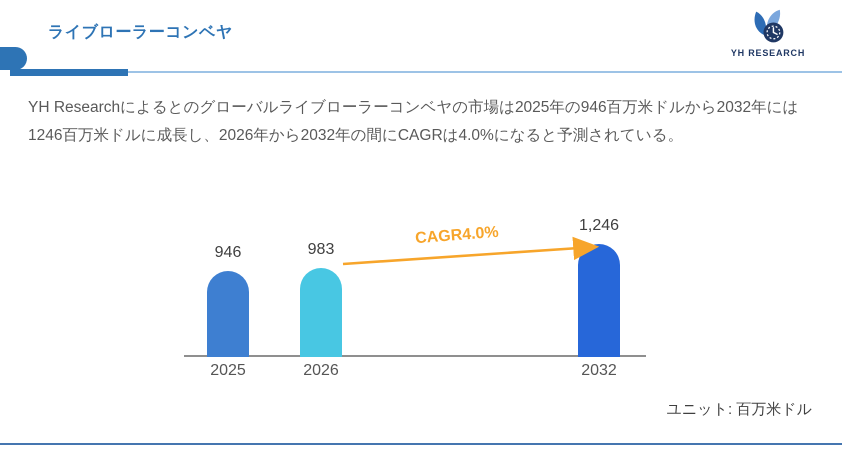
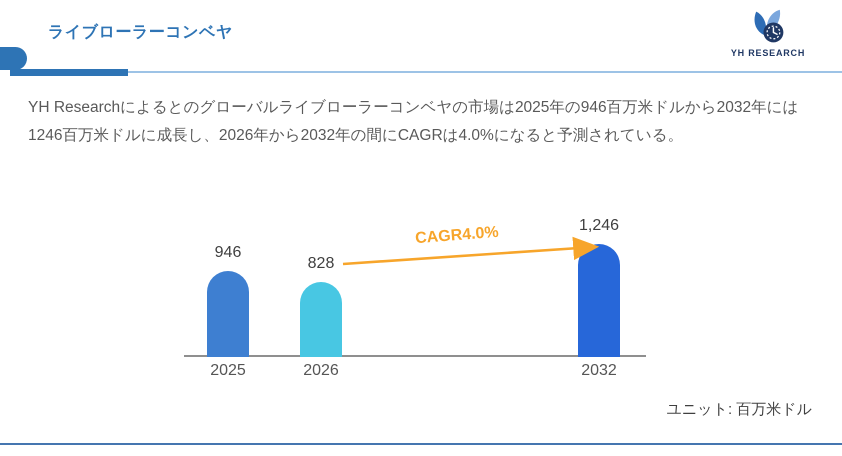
2026: 983 -> 828
